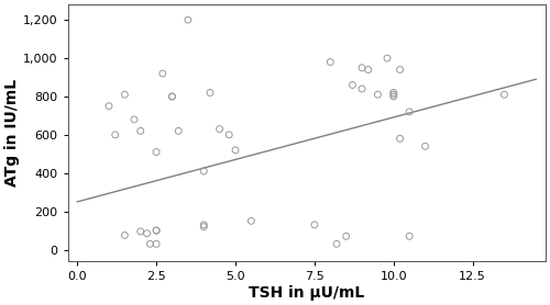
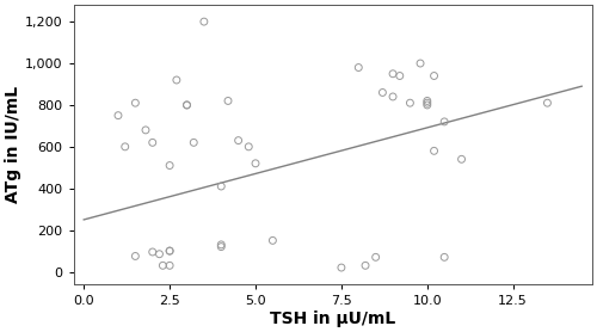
7.5: 130 -> 20
